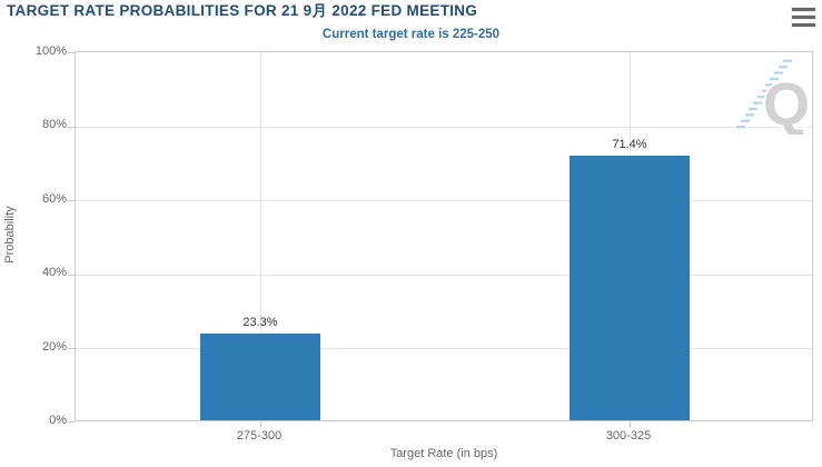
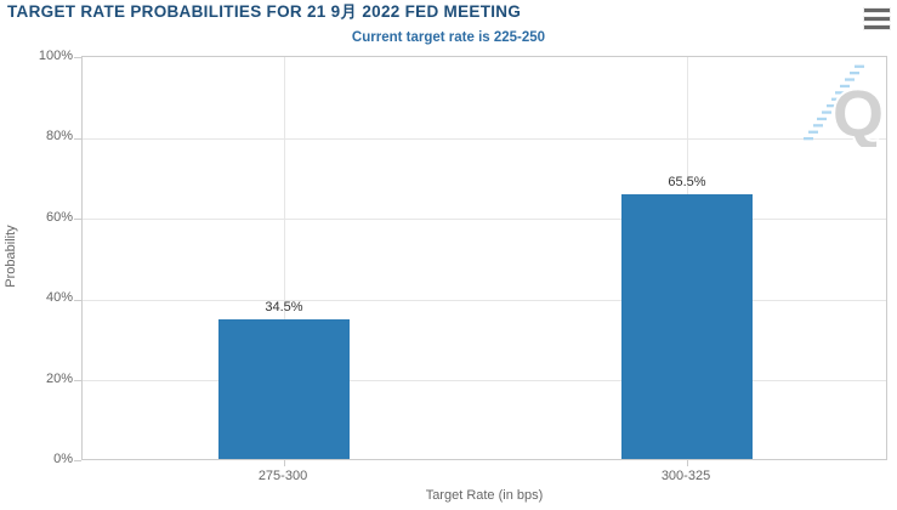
275-300: 23.3% -> 34.5%
300-325: 71.4% -> 65.5%
